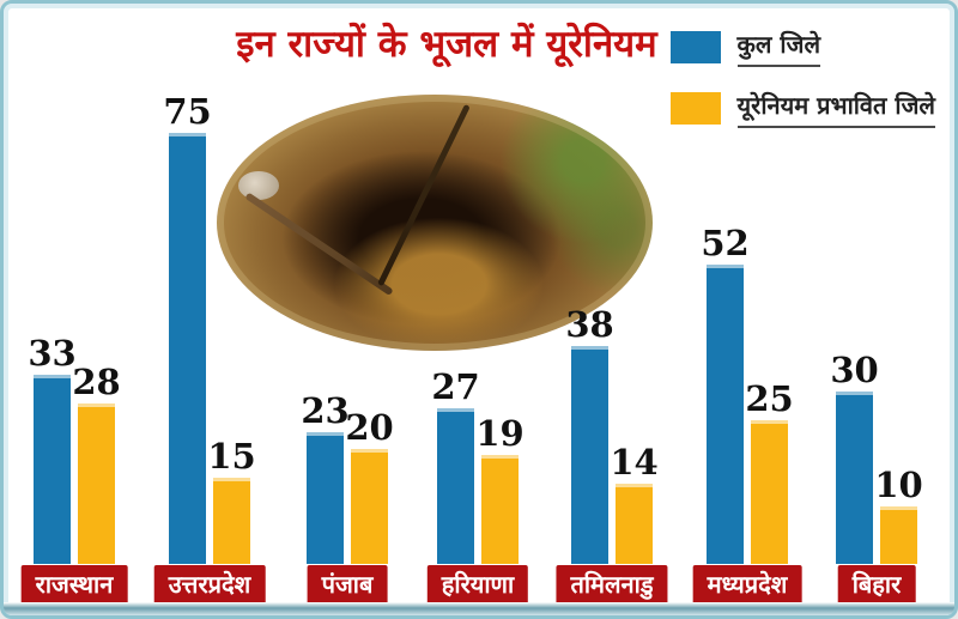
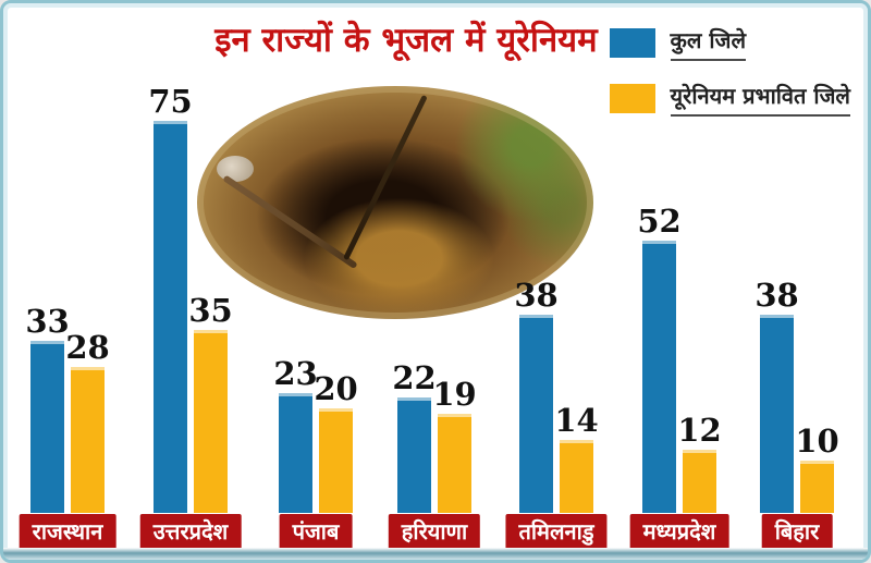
यूरेनियम प्रभावित जिले/उत्तरप्रदेश: 15 -> 35
कुल जिले/हरियाणा: 27 -> 22
यूरेनियम प्रभावित जिले/मध्यप्रदेश: 25 -> 12
कुल जिले/बिहार: 30 -> 38
